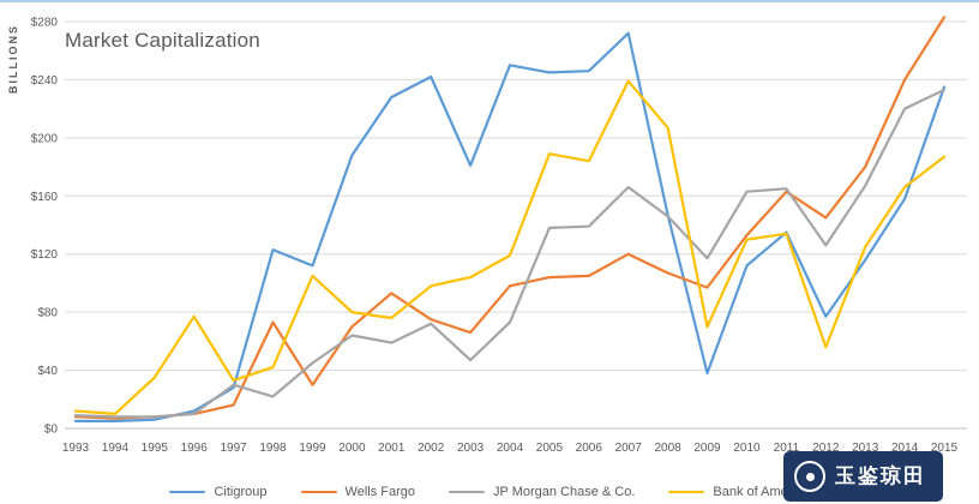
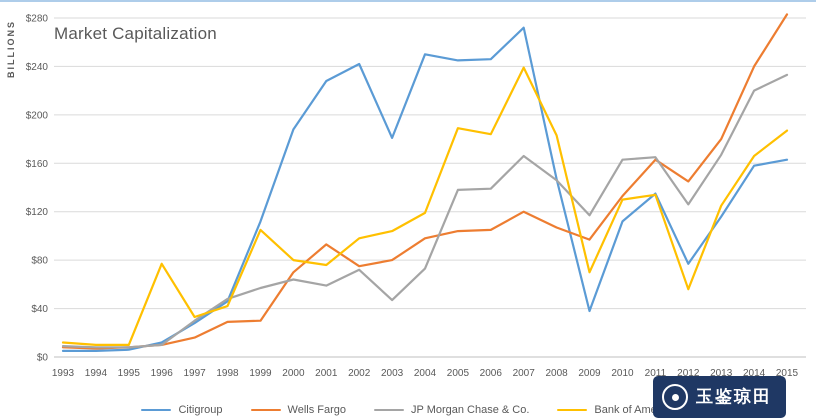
Bank of America/1995: $35 -> $10
Citigroup/1998: $123 -> $46
Wells Fargo/1998: $73 -> $29
JP Morgan Chase & Co./1998: $22 -> $48
JP Morgan Chase & Co./1999: $45 -> $57
Wells Fargo/2003: $66 -> $80
Bank of America/2008: $207 -> $183
Citigroup/2015: $235 -> $163
